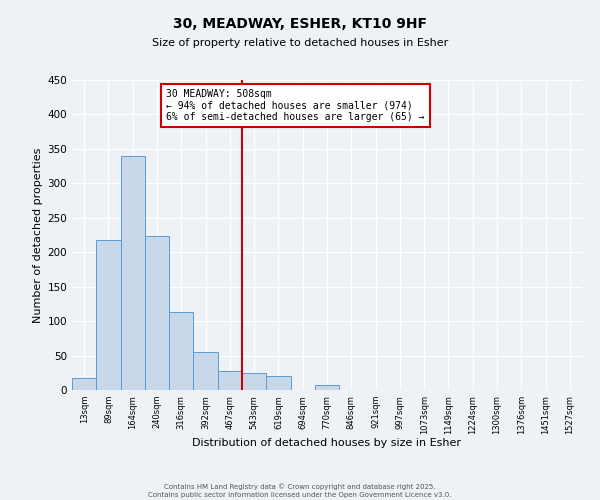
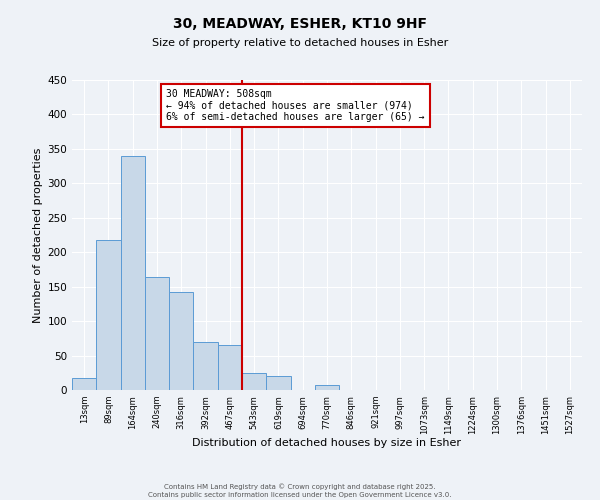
240sqm: 224 -> 164
316sqm: 113 -> 142
392sqm: 55 -> 70
467sqm: 27 -> 66
